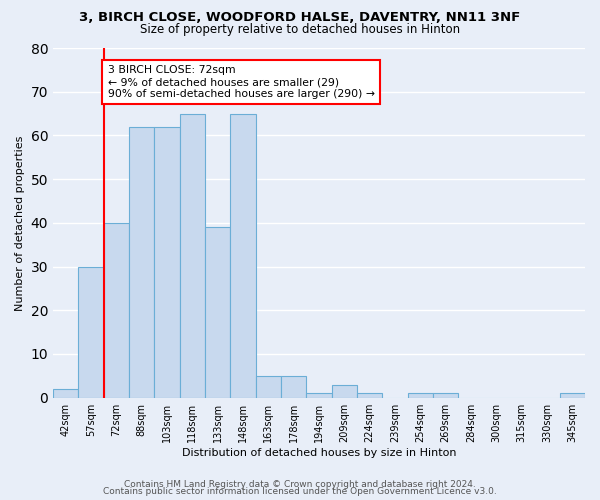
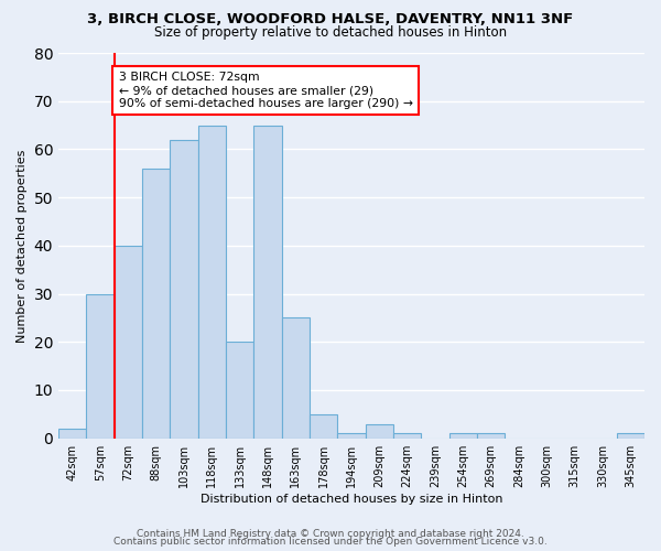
88sqm: 62 -> 56
133sqm: 39 -> 20
163sqm: 5 -> 25
